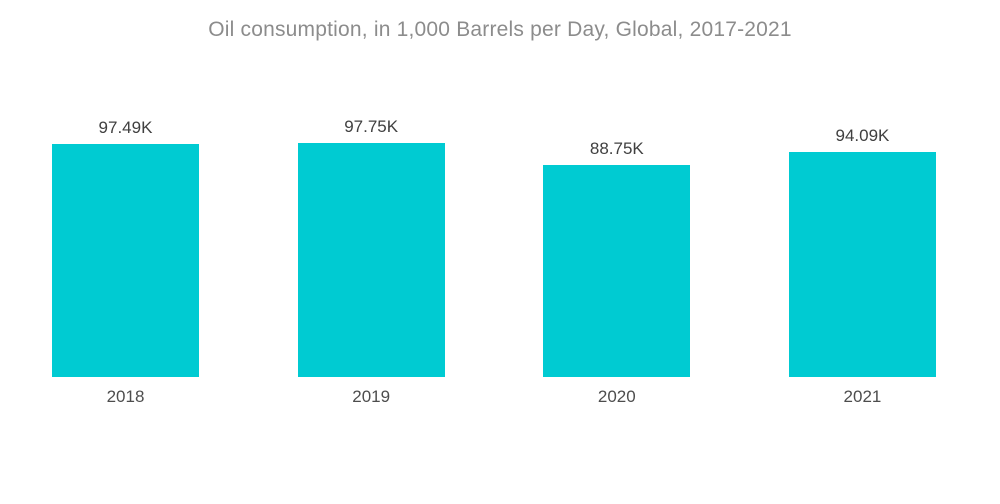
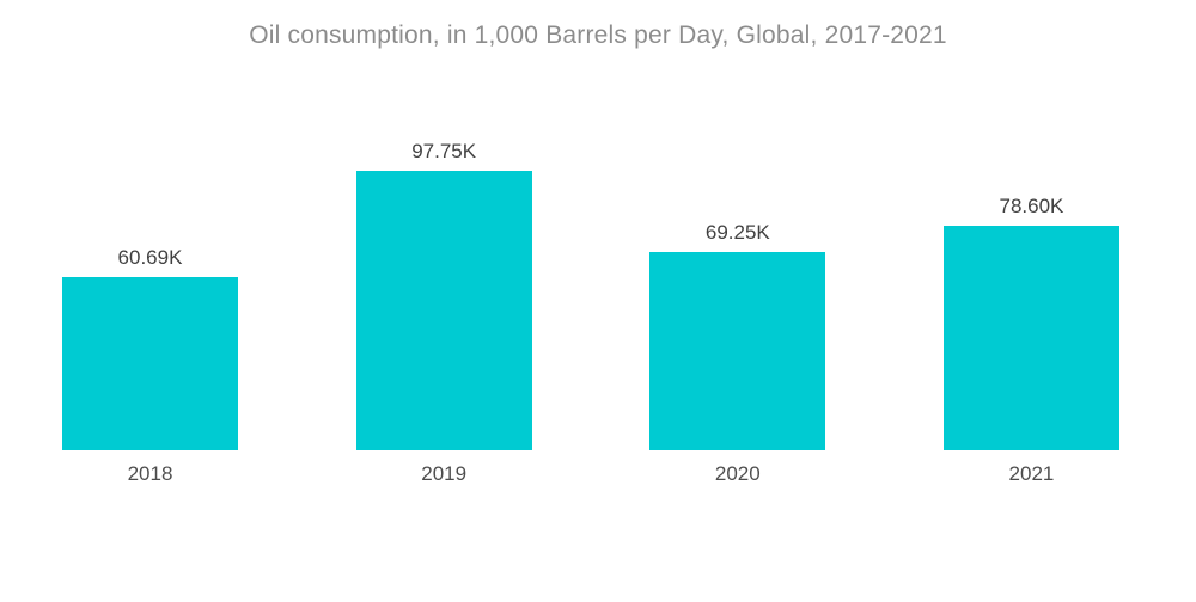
2018: 97.49K -> 60.69K
2020: 88.75K -> 69.25K
2021: 94.09K -> 78.60K
